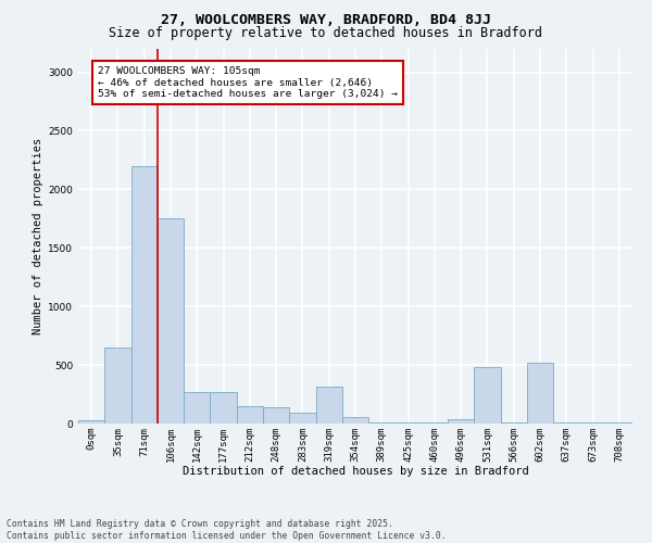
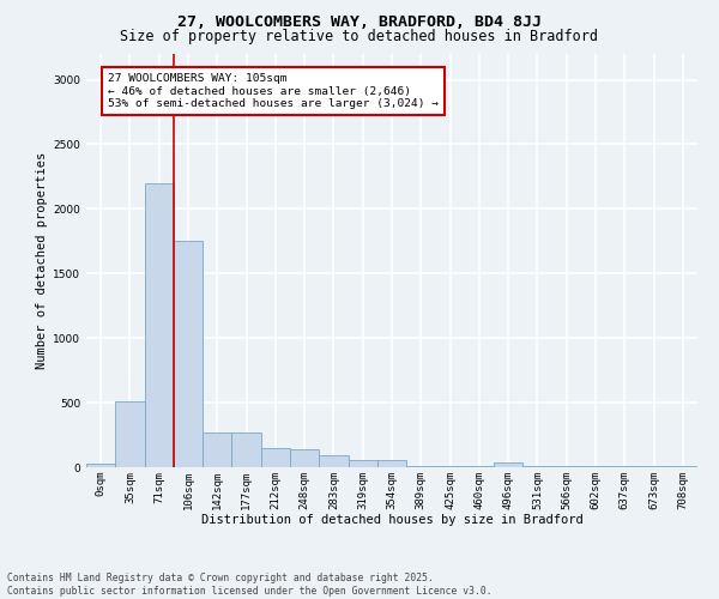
35sqm: 650 -> 510
319sqm: 320 -> 60
531sqm: 480 -> 0
602sqm: 520 -> 0
